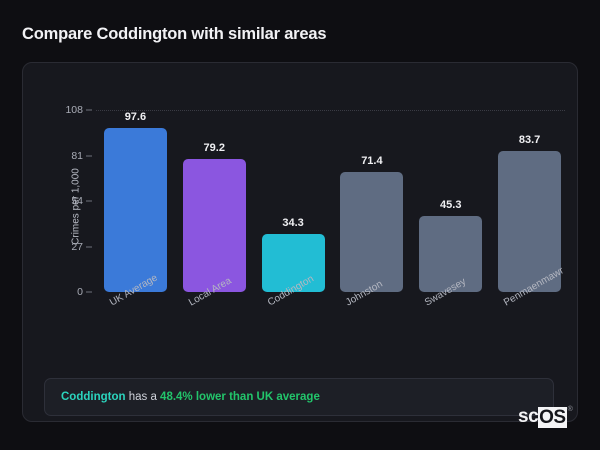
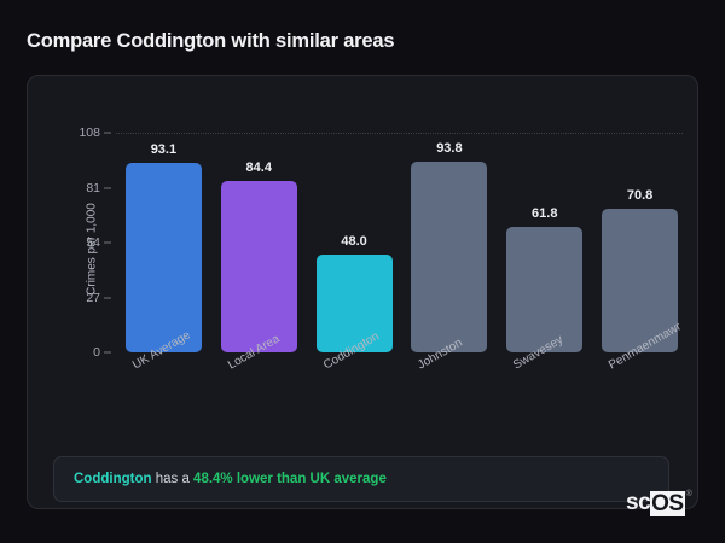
UK Average: 97.6 -> 93.1
Local Area: 79.2 -> 84.4
Coddington: 34.3 -> 48.0
Johnston: 71.4 -> 93.8
Swavesey: 45.3 -> 61.8
Penmaenmawr: 83.7 -> 70.8
